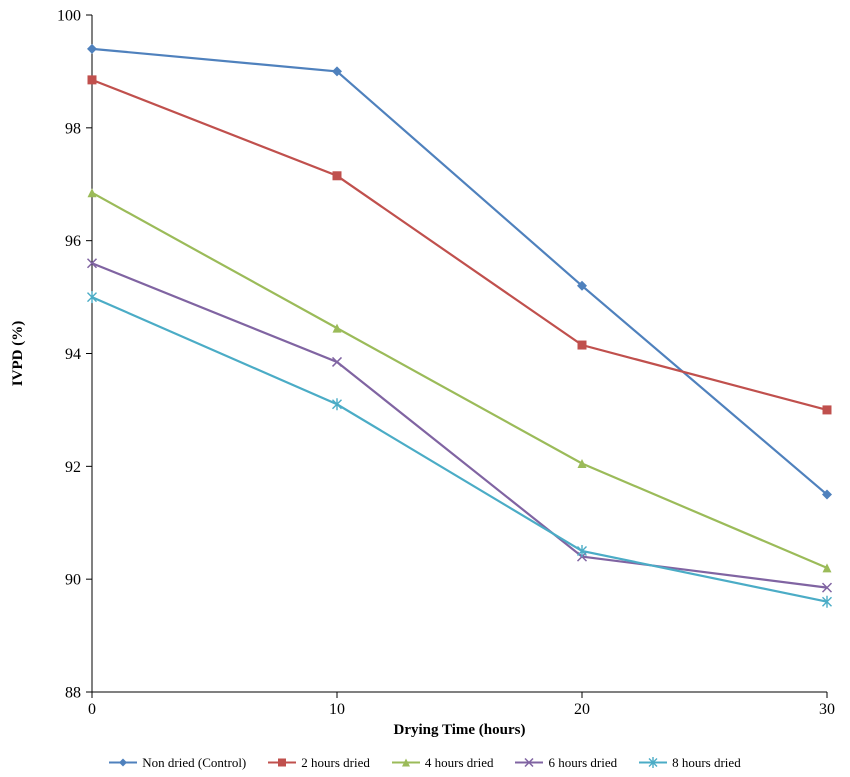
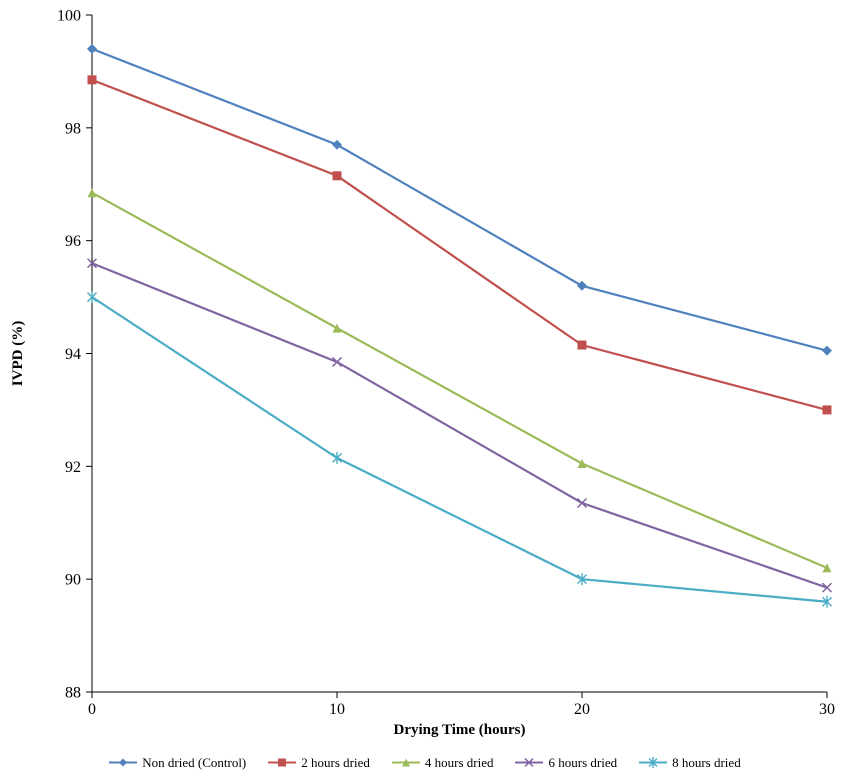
Non dried (Control)/10: 99.0 -> 97.7
8 hours dried/10: 93.1 -> 92.2
6 hours dried/20: 90.4 -> 91.3
8 hours dried/20: 90.5 -> 90.0
Non dried (Control)/30: 91.5 -> 94.0
